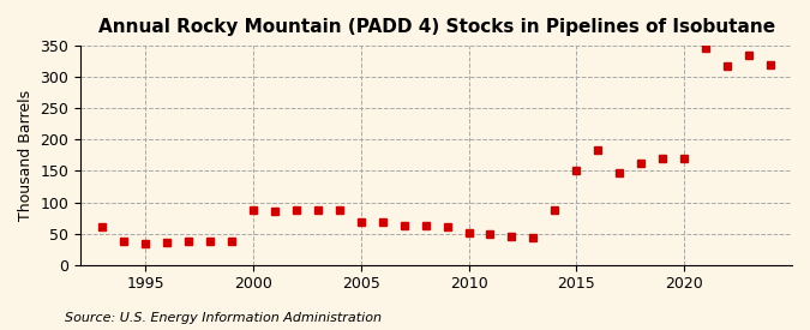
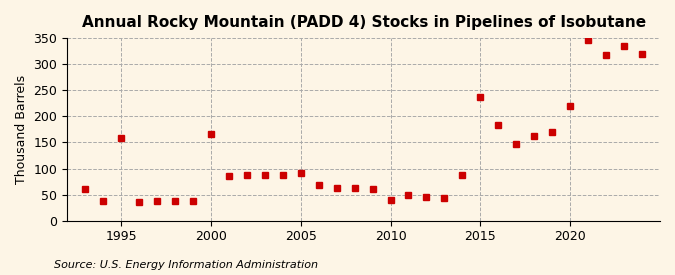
1995: 35 -> 158
2000: 87 -> 166
2005: 68 -> 92
2010: 51 -> 40
2015: 150 -> 238
2020: 170 -> 220
